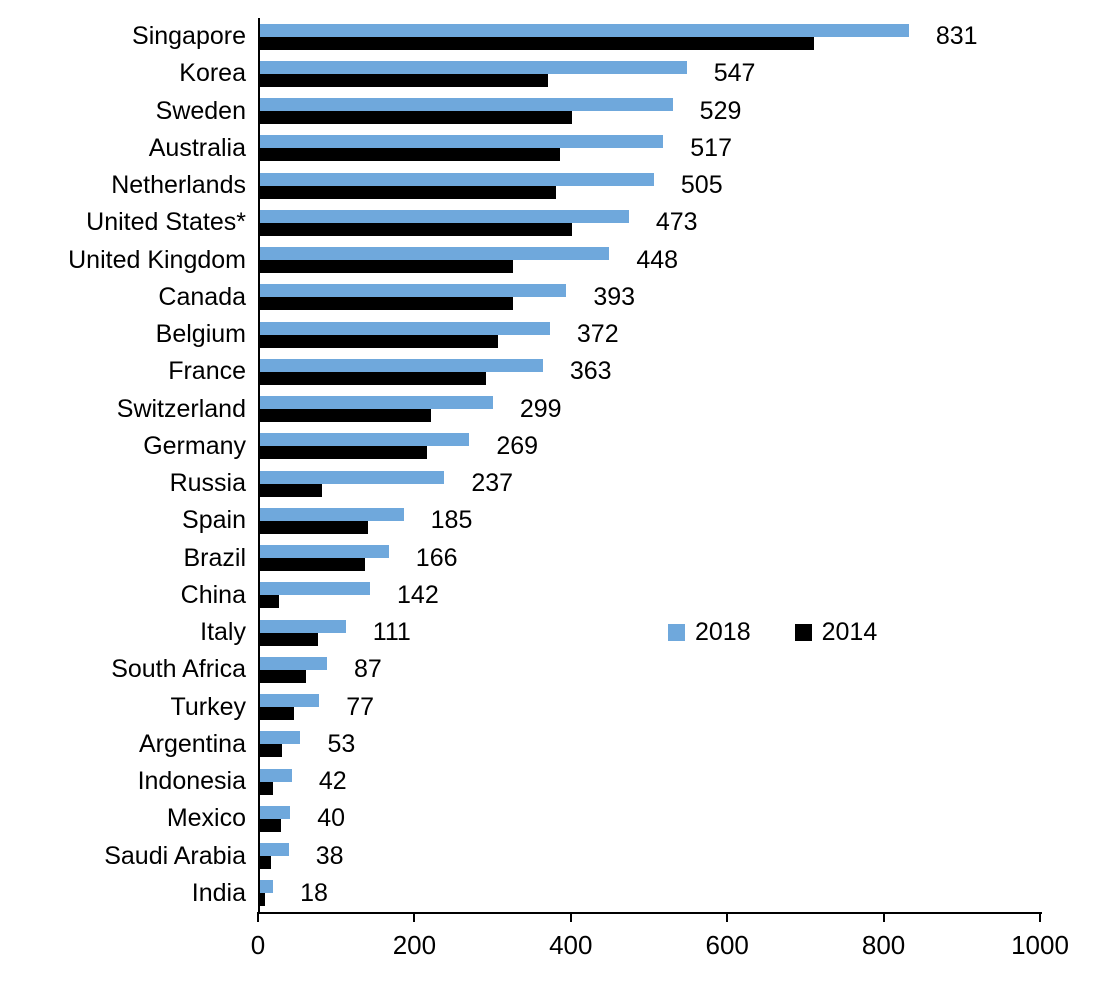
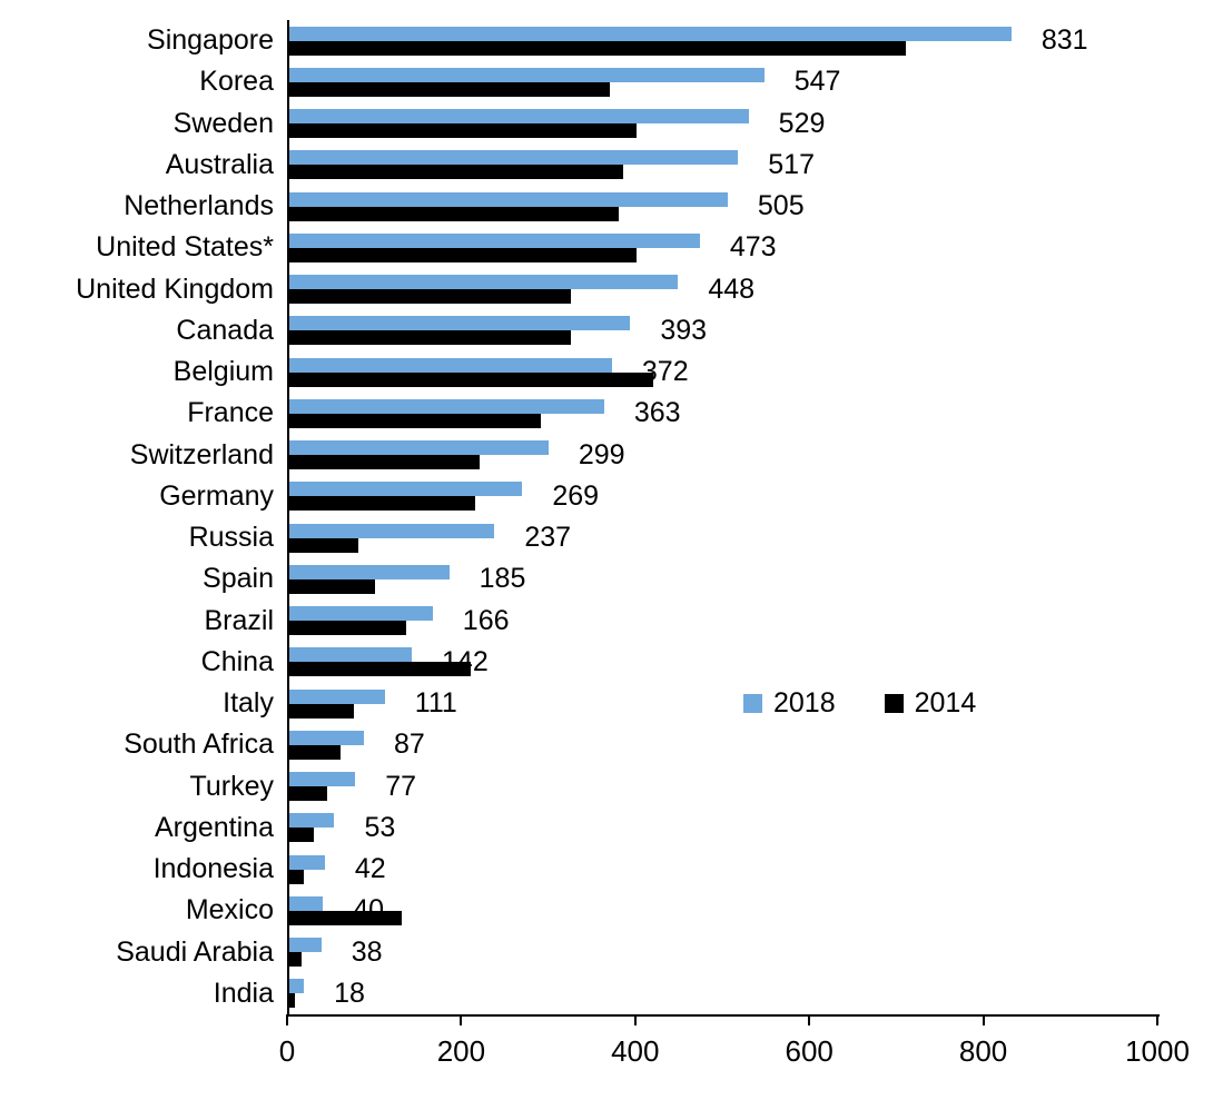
2014/Belgium: 300 -> 420
2014/Spain: 140 -> 100
2014/China: 20 -> 210
2014/Mexico: 30 -> 130
